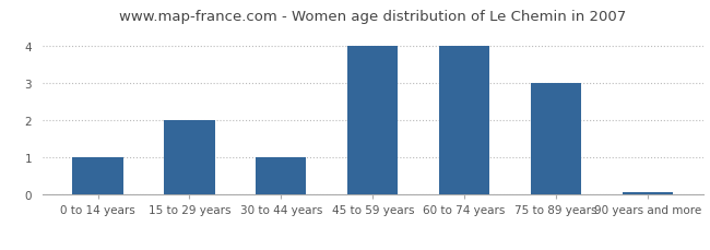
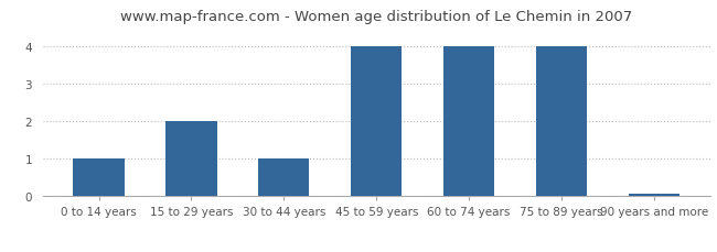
75 to 89 years: 3.00 -> 4.00
